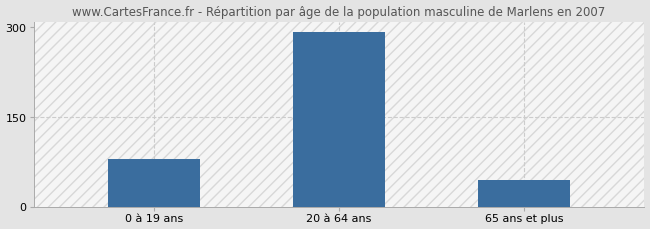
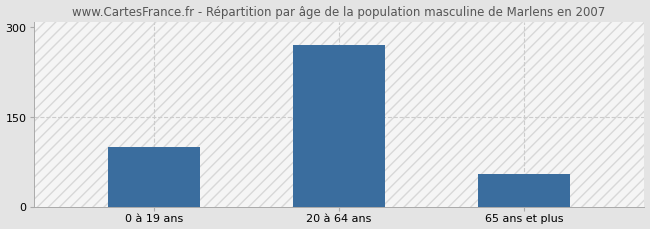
0 à 19 ans: 80 -> 100
20 à 64 ans: 292 -> 270
65 ans et plus: 44 -> 55
